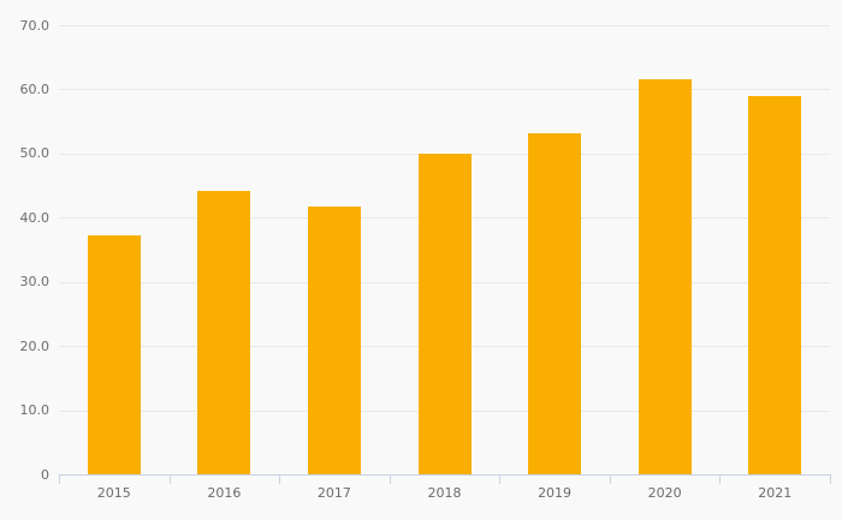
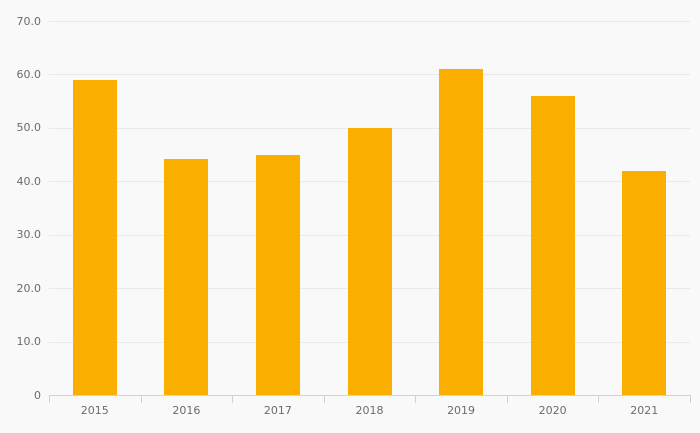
2015: 37 -> 59
2017: 42 -> 45
2019: 53 -> 61
2020: 62 -> 56
2021: 59 -> 42
